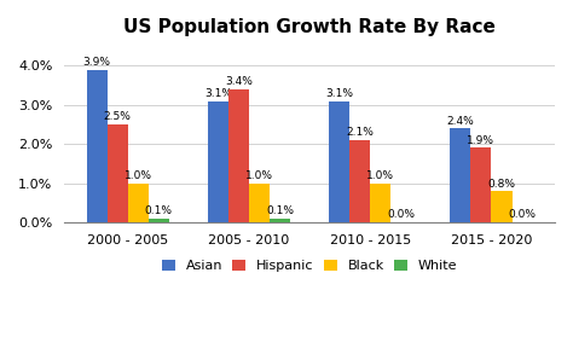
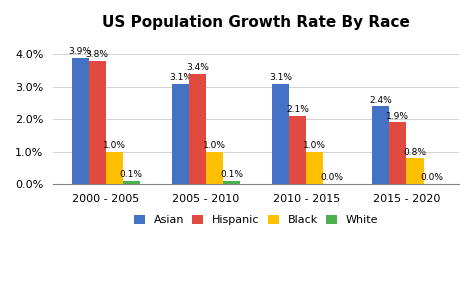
Hispanic/2000 - 2005: 2.5% -> 3.8%
